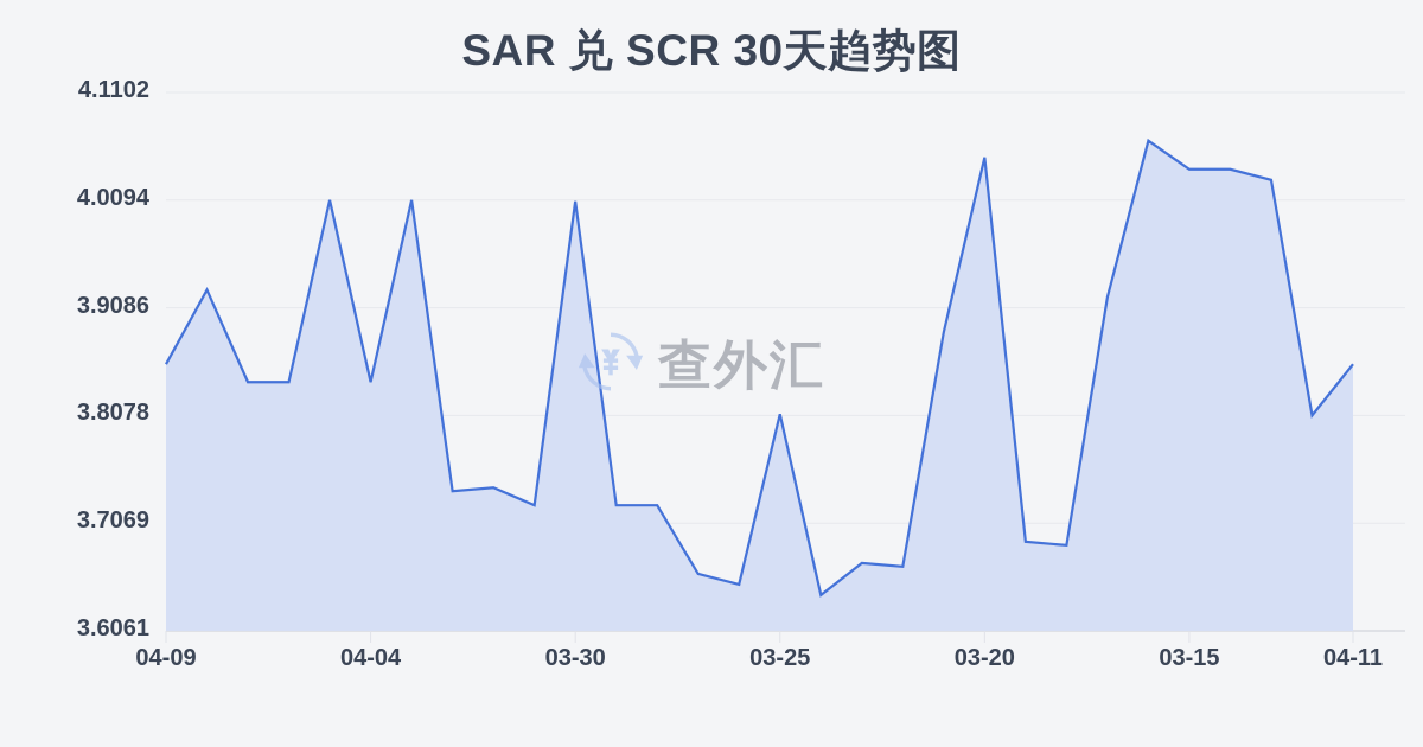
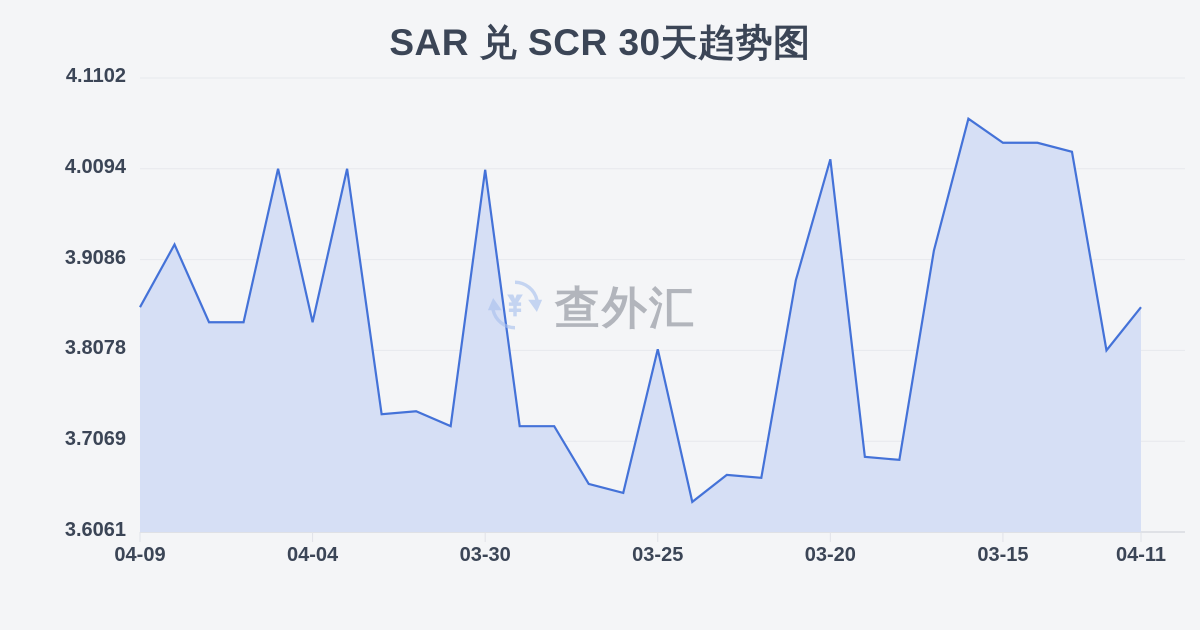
03-20: 4.05 -> 4.02
